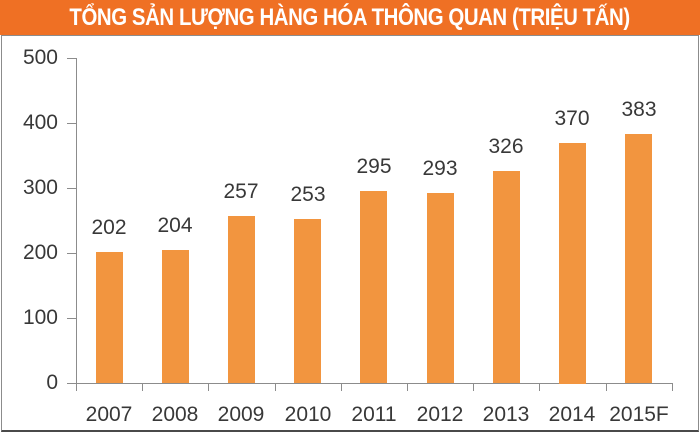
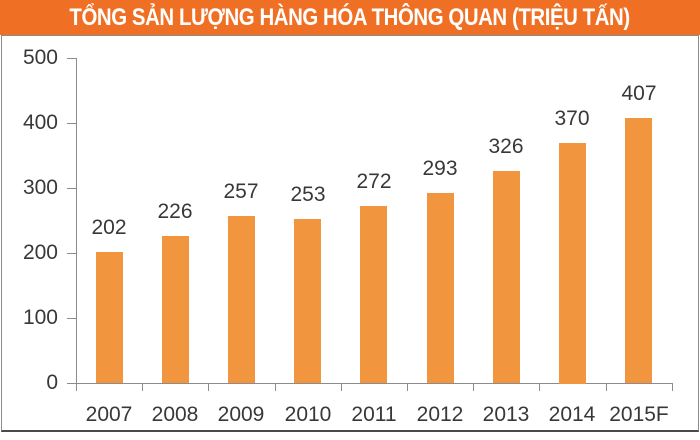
2008: 204 -> 226
2011: 295 -> 272
2015F: 383 -> 407
